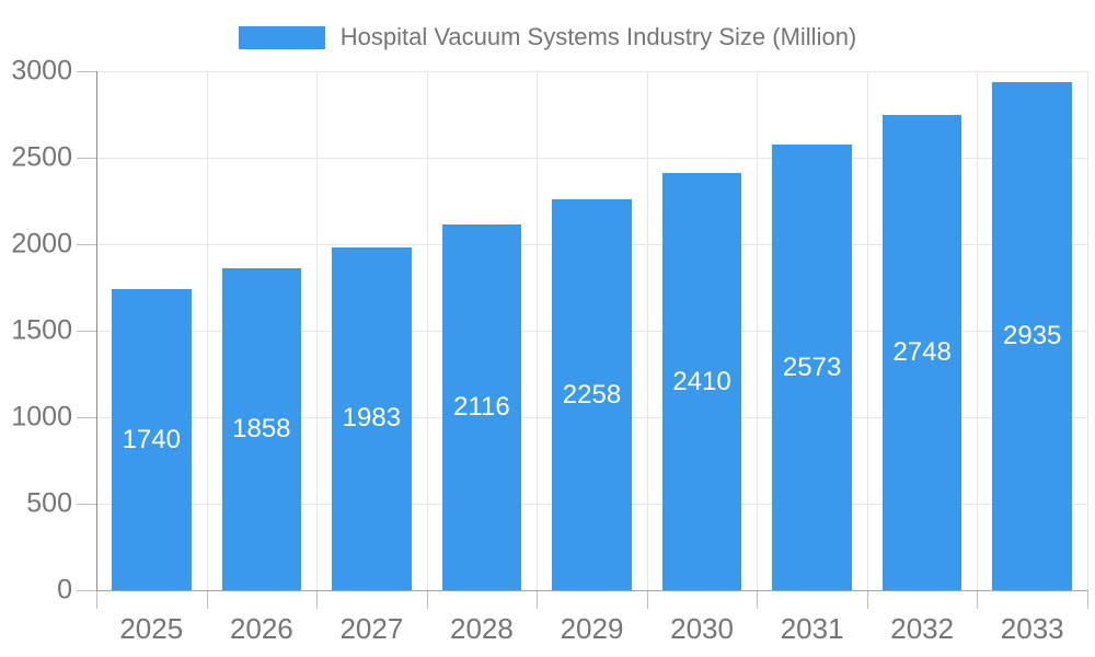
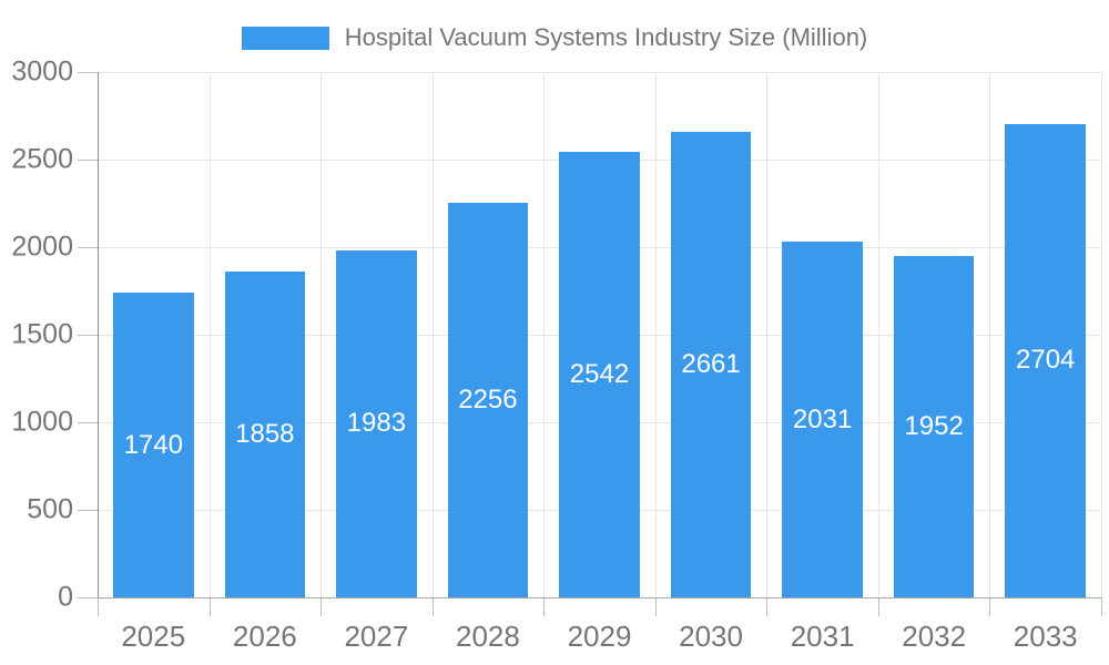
2028: 2116 -> 2256
2029: 2258 -> 2542
2030: 2410 -> 2661
2031: 2573 -> 2031
2032: 2748 -> 1952
2033: 2935 -> 2704
